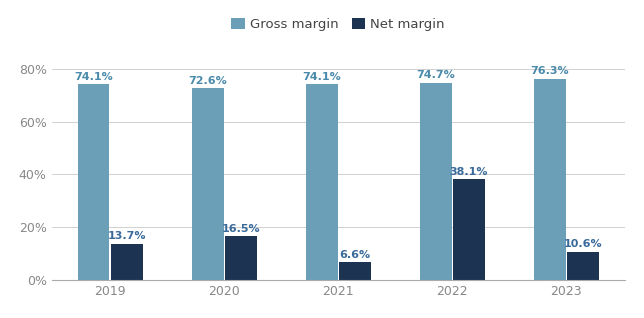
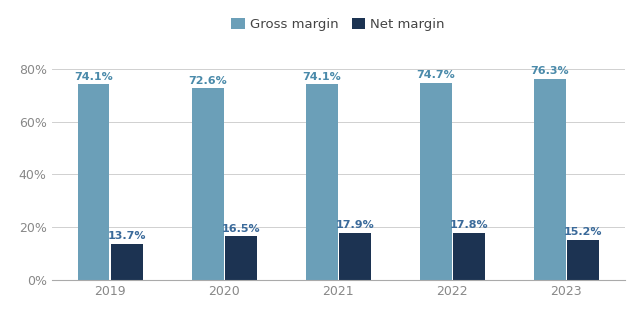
Net margin/2021: 6.6% -> 17.9%
Net margin/2022: 38.1% -> 17.8%
Net margin/2023: 10.6% -> 15.2%
